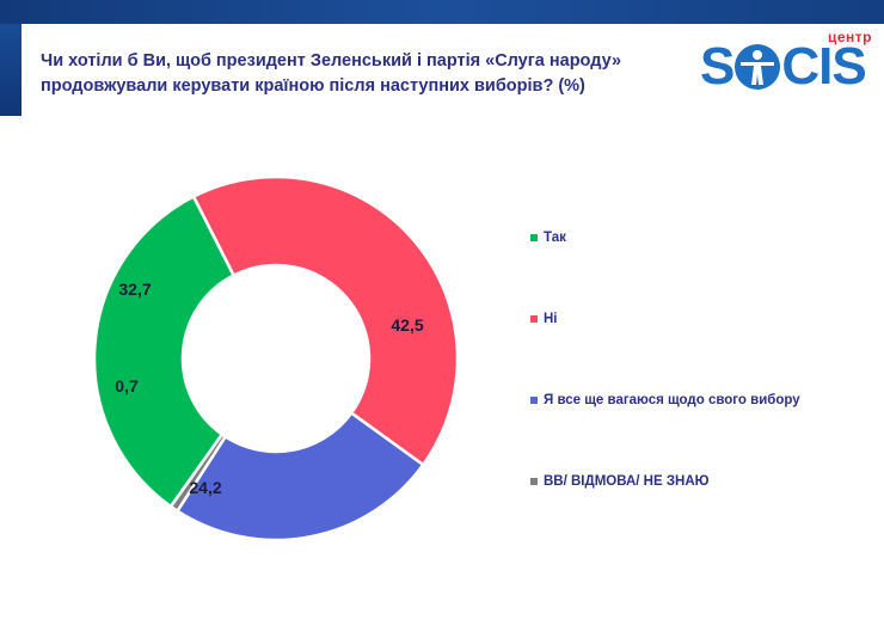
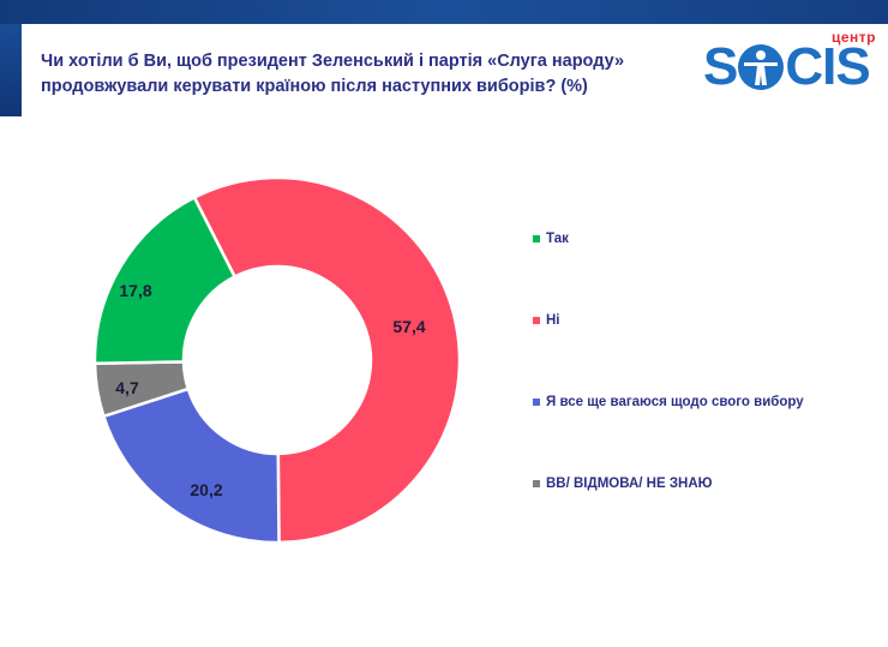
Так: 32,7 -> 17,8
Ні: 42,5 -> 57,4
Я все ще вагаюся щодо свого вибору: 24,2 -> 20,2
ВВ/ ВІДМОВА/ НЕ ЗНАЮ: 0,7 -> 4,7
